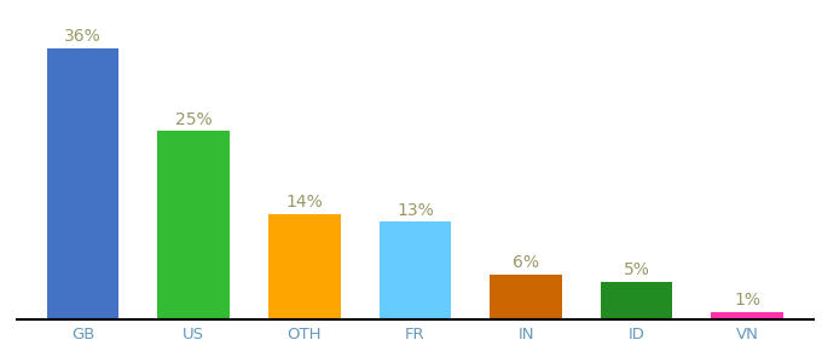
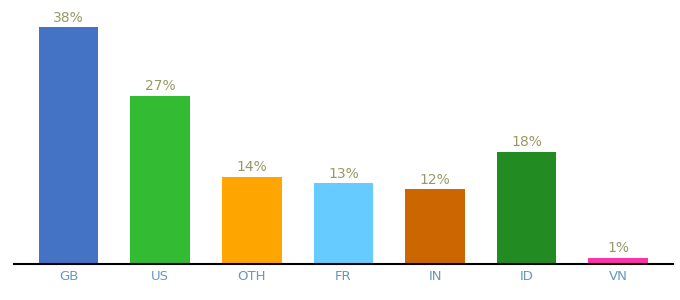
GB: 36% -> 38%
US: 25% -> 27%
IN: 6% -> 12%
ID: 5% -> 18%
